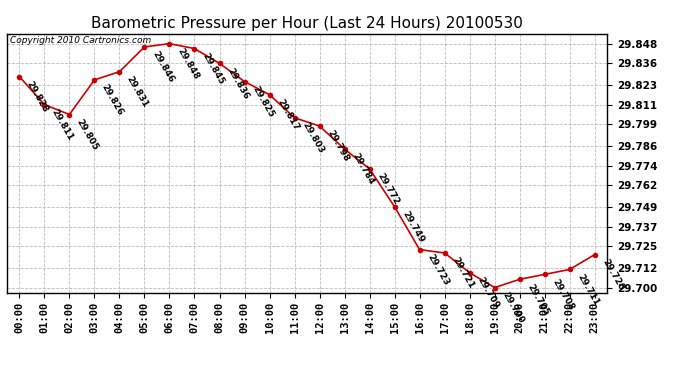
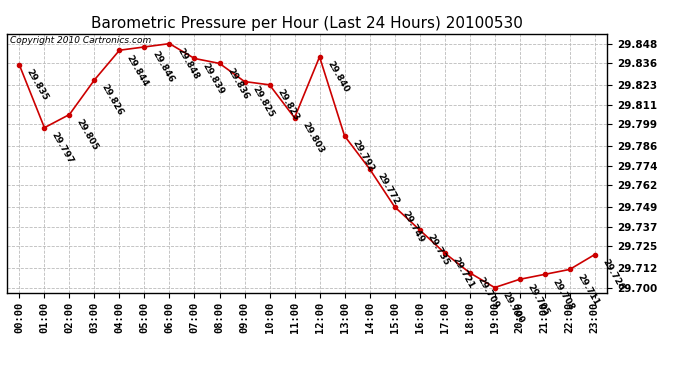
00:00: 29.828 -> 29.835
01:00: 29.811 -> 29.797
04:00: 29.831 -> 29.844
07:00: 29.845 -> 29.839
10:00: 29.817 -> 29.823
12:00: 29.798 -> 29.840
13:00: 29.784 -> 29.792
16:00: 29.723 -> 29.735
